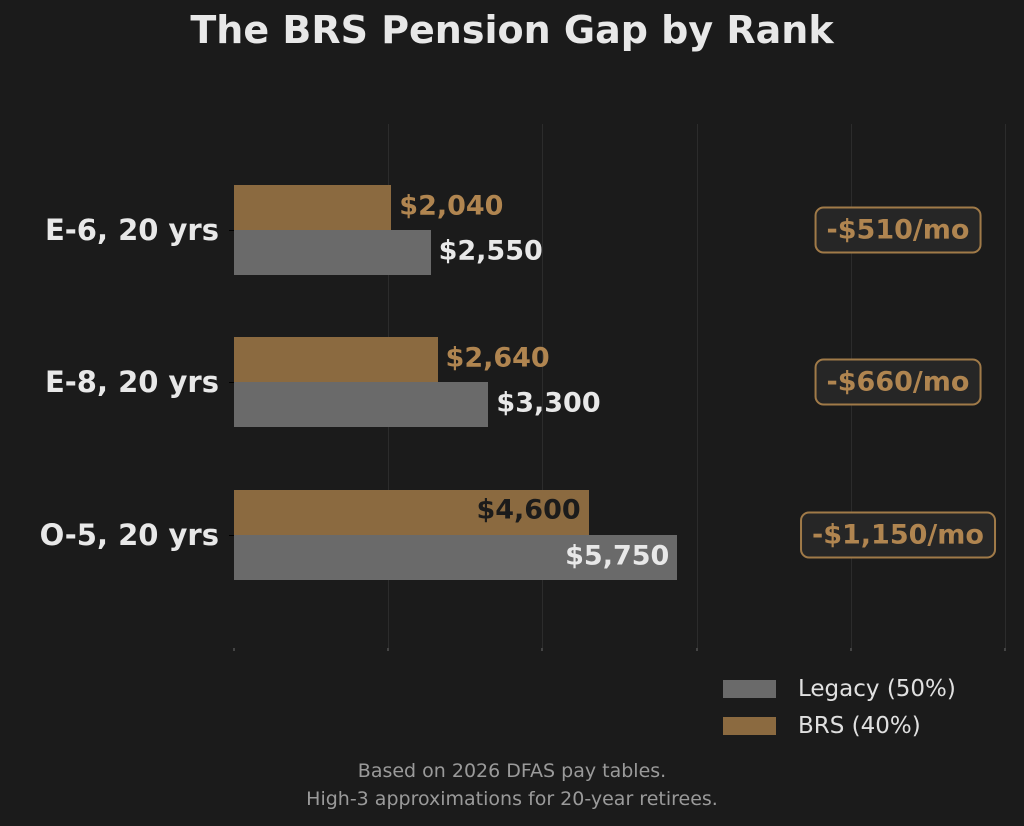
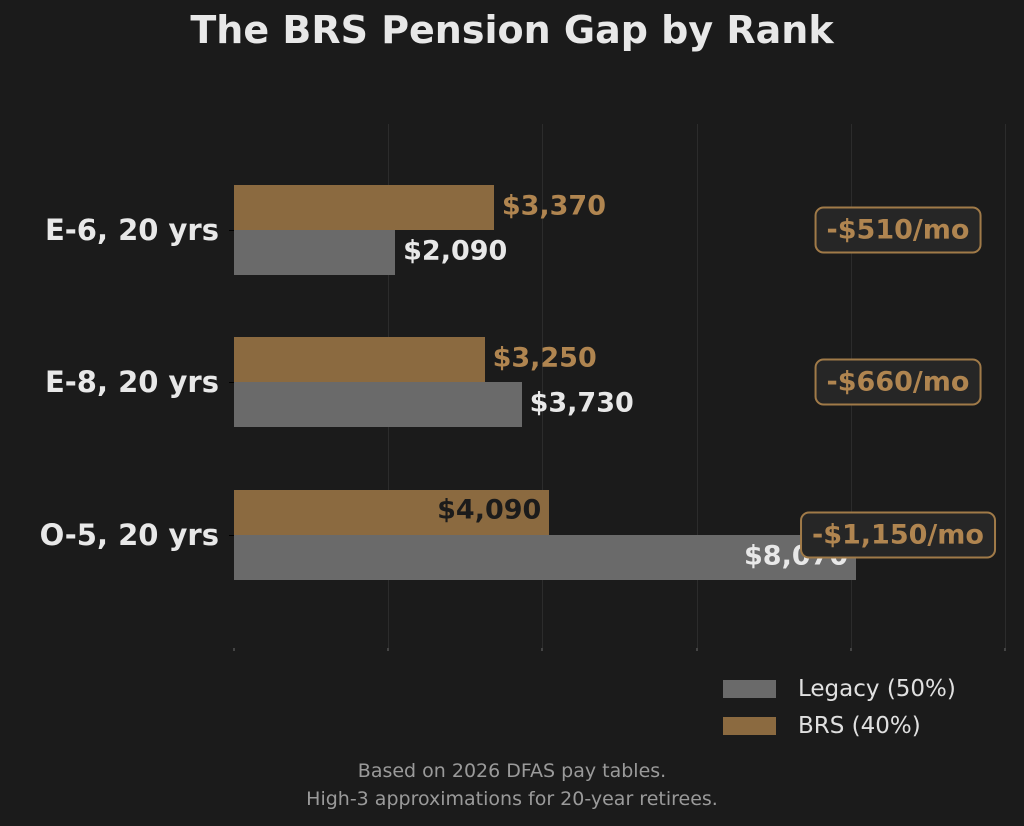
BRS (40%)/E-6, 20 yrs: $2,040 -> $3,370
Legacy (50%)/E-6, 20 yrs: $2,550 -> $2,090
BRS (40%)/E-8, 20 yrs: $2,640 -> $3,250
Legacy (50%)/E-8, 20 yrs: $3,300 -> $3,730
BRS (40%)/O-5, 20 yrs: $4,600 -> $4,090
Legacy (50%)/O-5, 20 yrs: $5,750 -> $8,070
